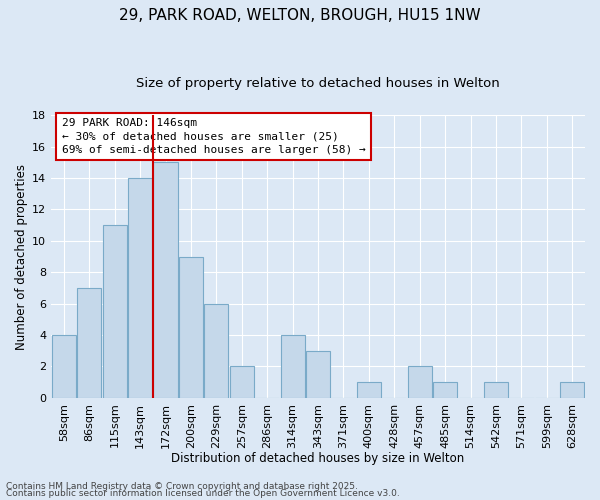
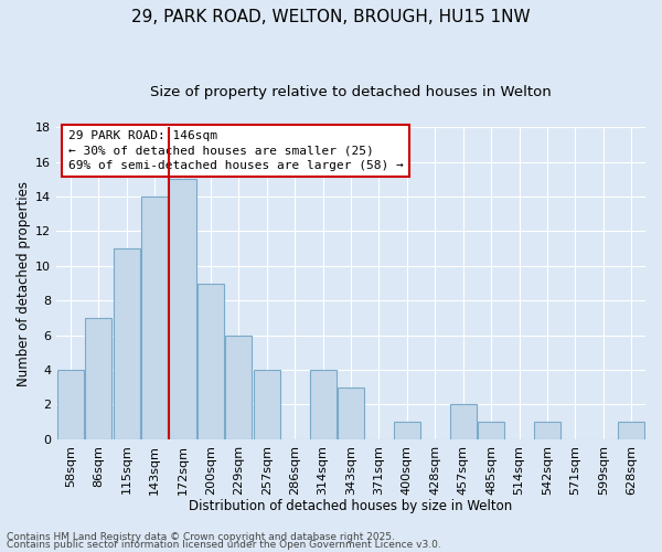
257sqm: 2 -> 4
